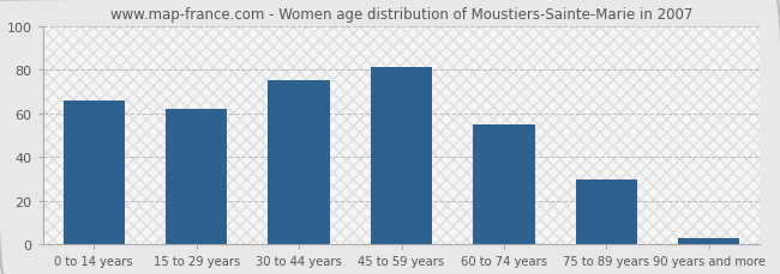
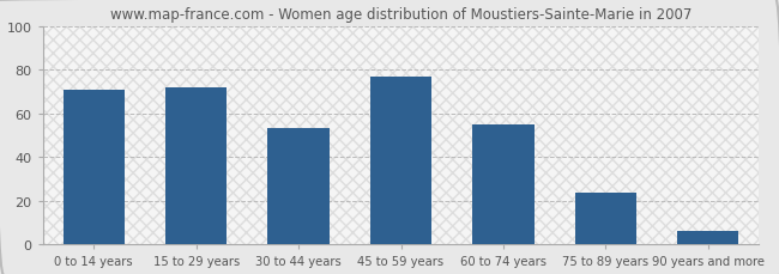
0 to 14 years: 66 -> 71
15 to 29 years: 62 -> 72
30 to 44 years: 75 -> 53
45 to 59 years: 81 -> 77
75 to 89 years: 30 -> 24
90 years and more: 3 -> 6
